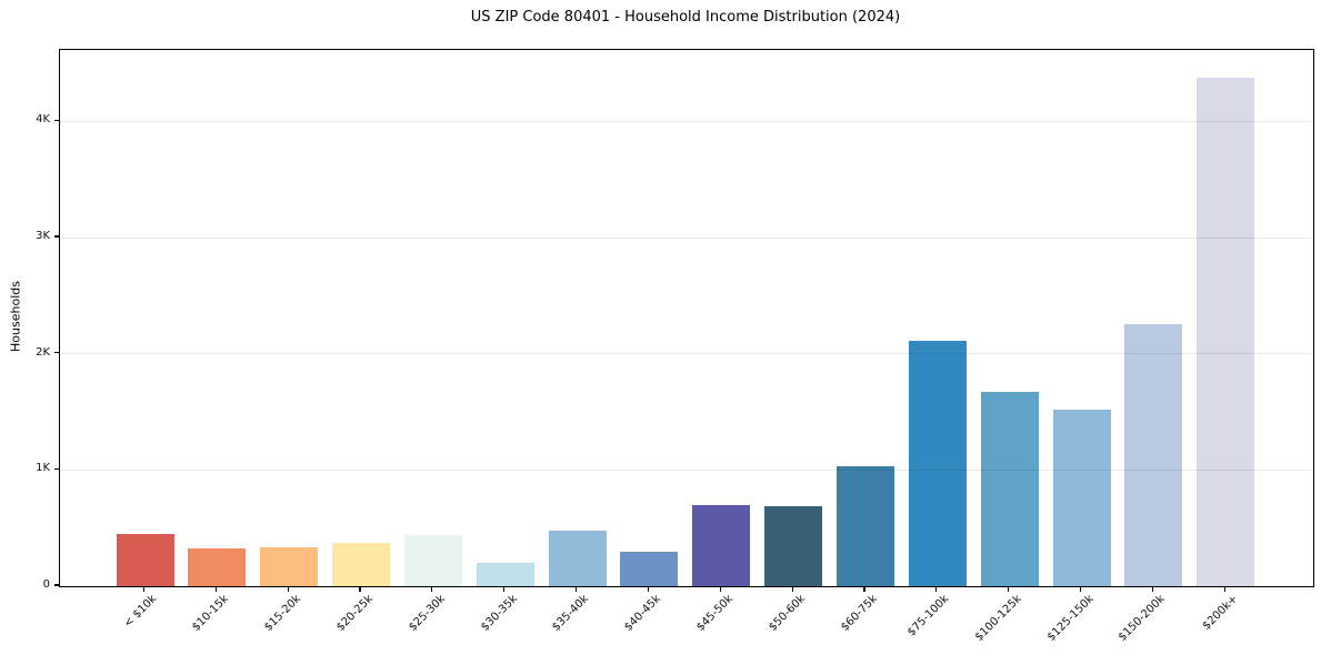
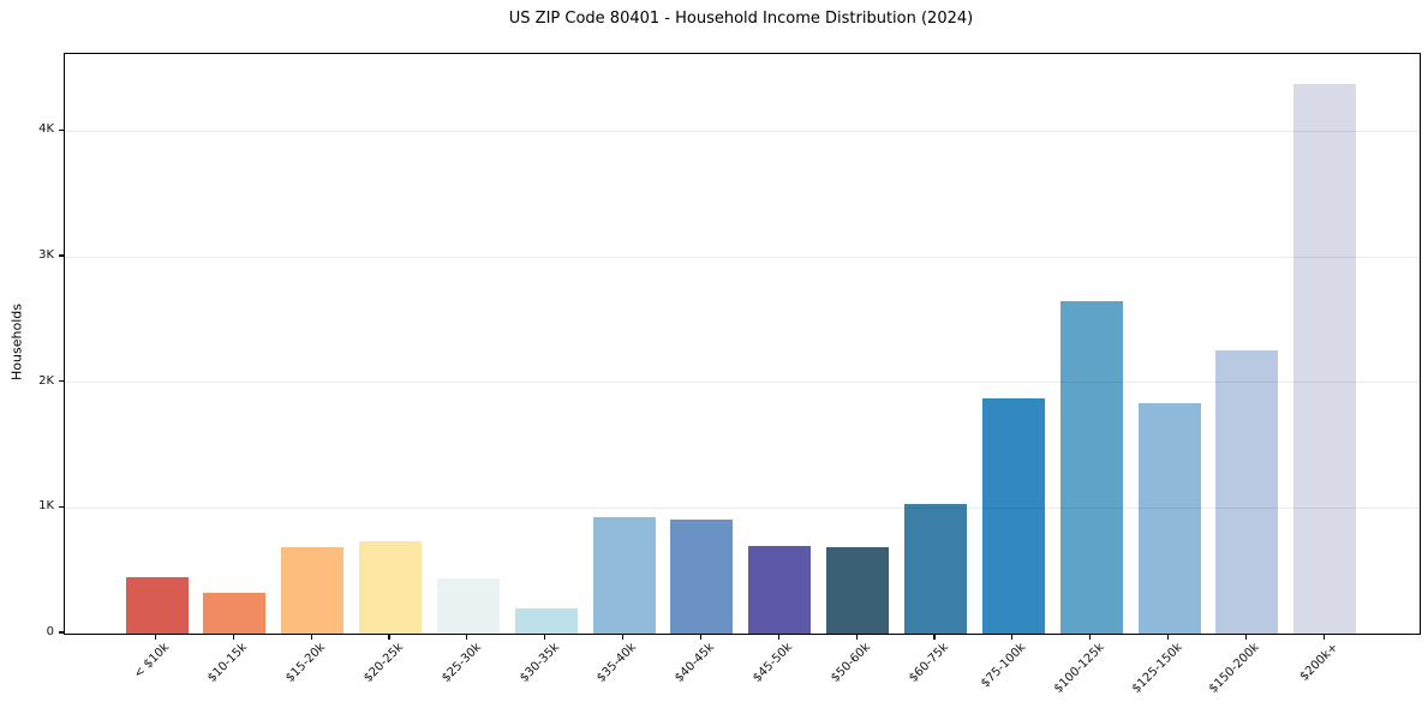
$15-20k: 0.34K -> 0.69K
$20-25k: 0.37K -> 0.74K
$35-40k: 0.48K -> 0.93K
$40-45k: 0.30K -> 0.91K
$75-100k: 2.11K -> 1.87K
$100-125k: 1.68K -> 2.65K
$125-150k: 1.52K -> 1.83K
